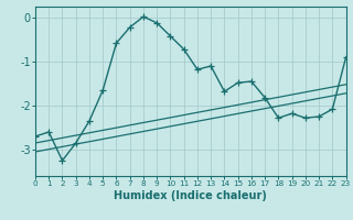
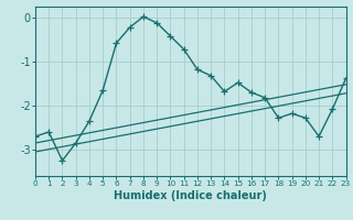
13: -1.10 -> -1.32
16: -1.45 -> -1.70
21: -2.25 -> -2.70
23: -0.90 -> -1.38
